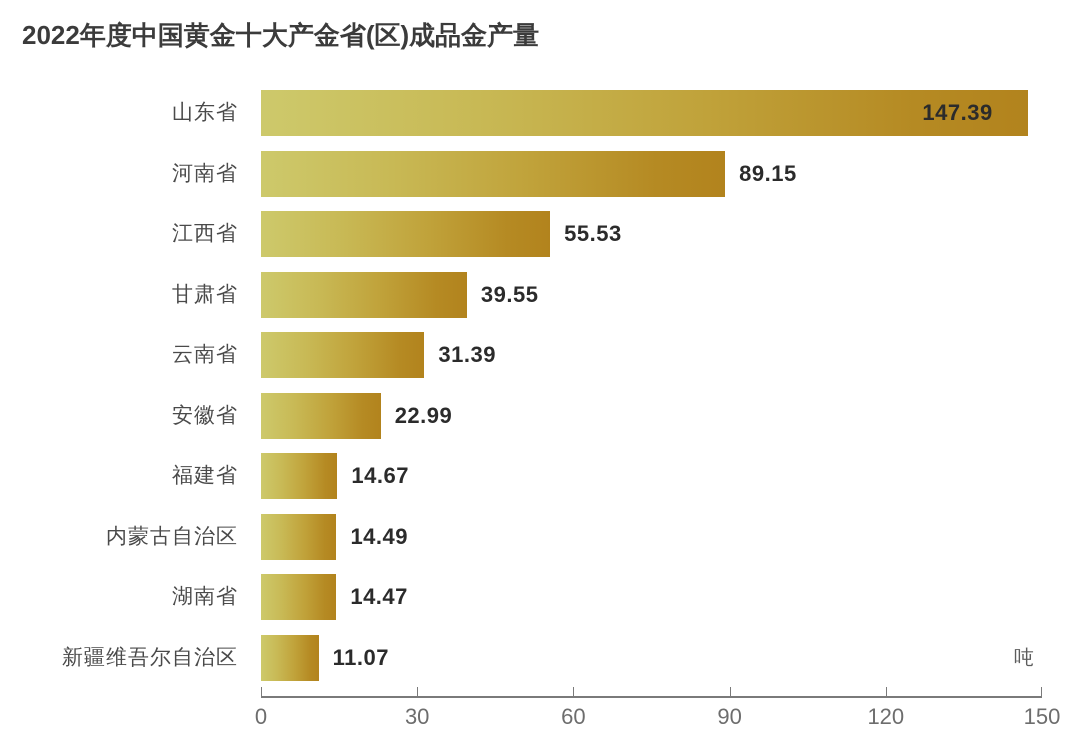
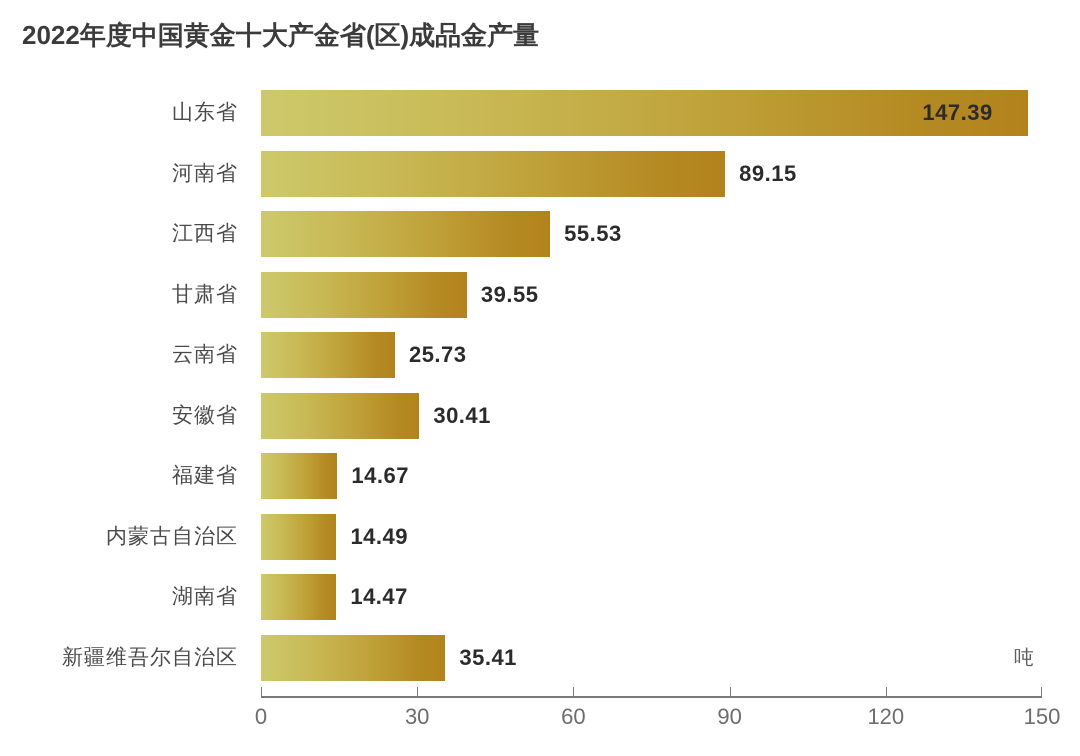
云南省: 31.39 -> 25.73
安徽省: 22.99 -> 30.41
新疆维吾尔自治区: 11.07 -> 35.41
